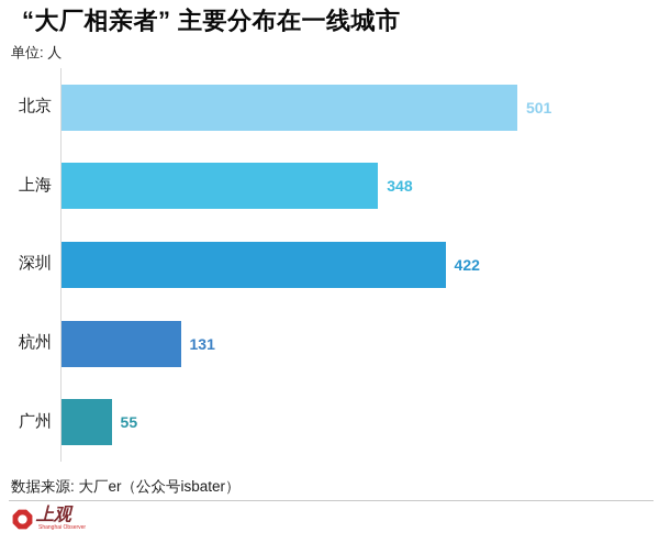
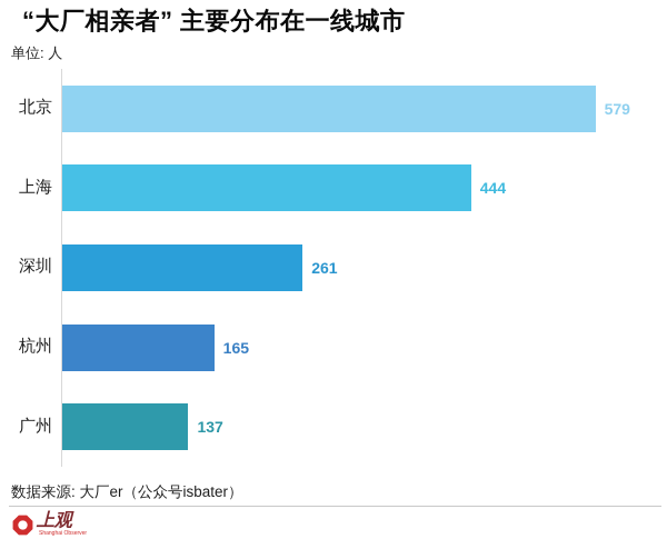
北京: 501 -> 579
上海: 348 -> 444
深圳: 422 -> 261
杭州: 131 -> 165
广州: 55 -> 137
